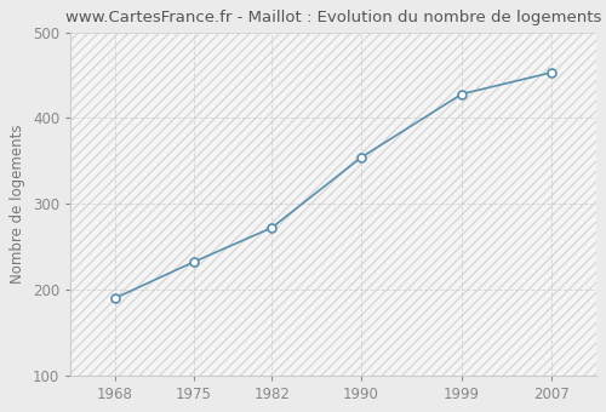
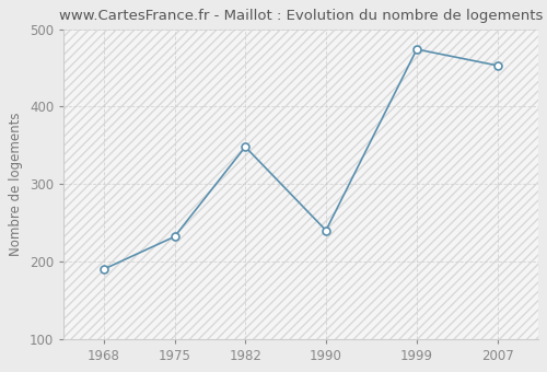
1982: 272 -> 348
1990: 354 -> 240
1999: 428 -> 474
